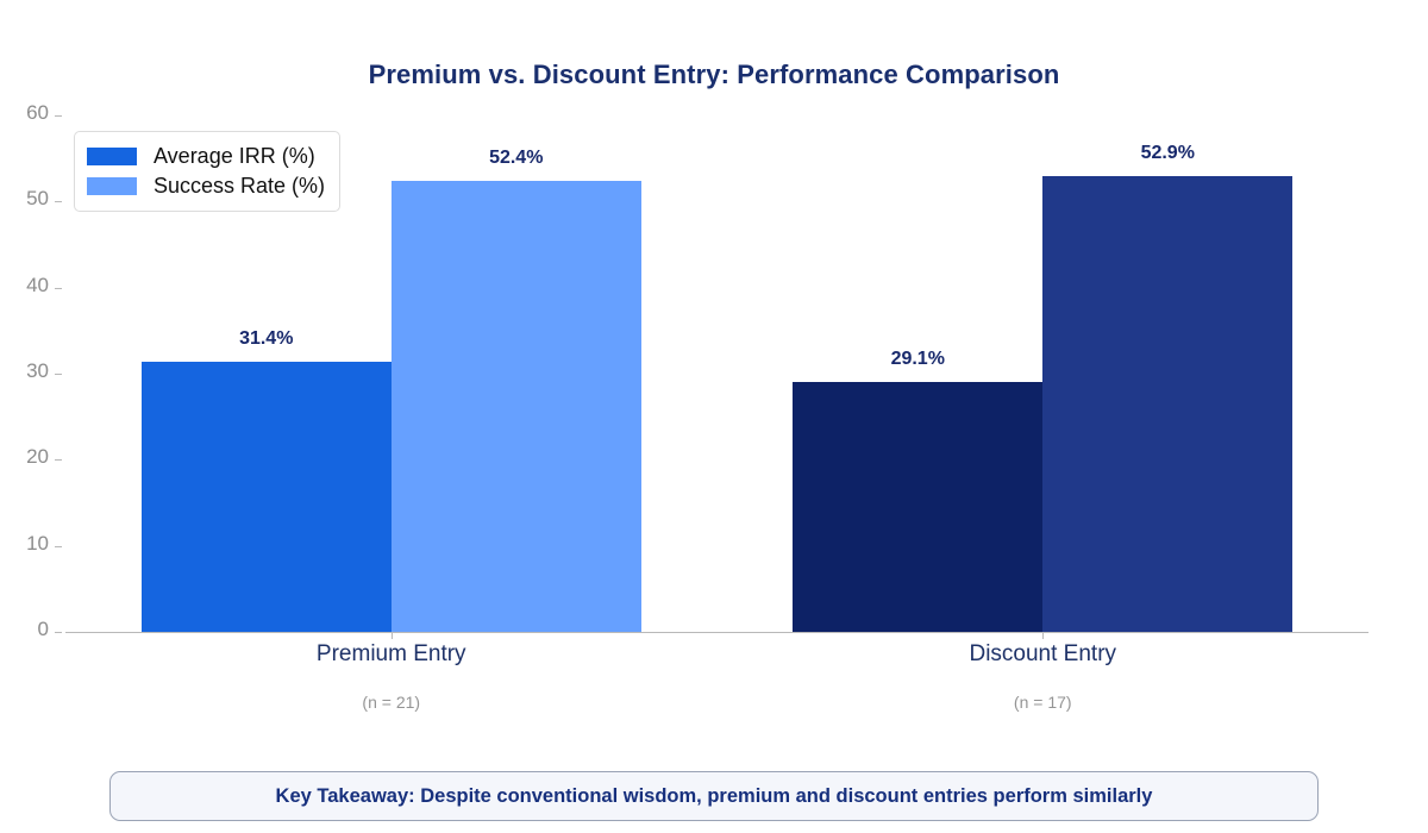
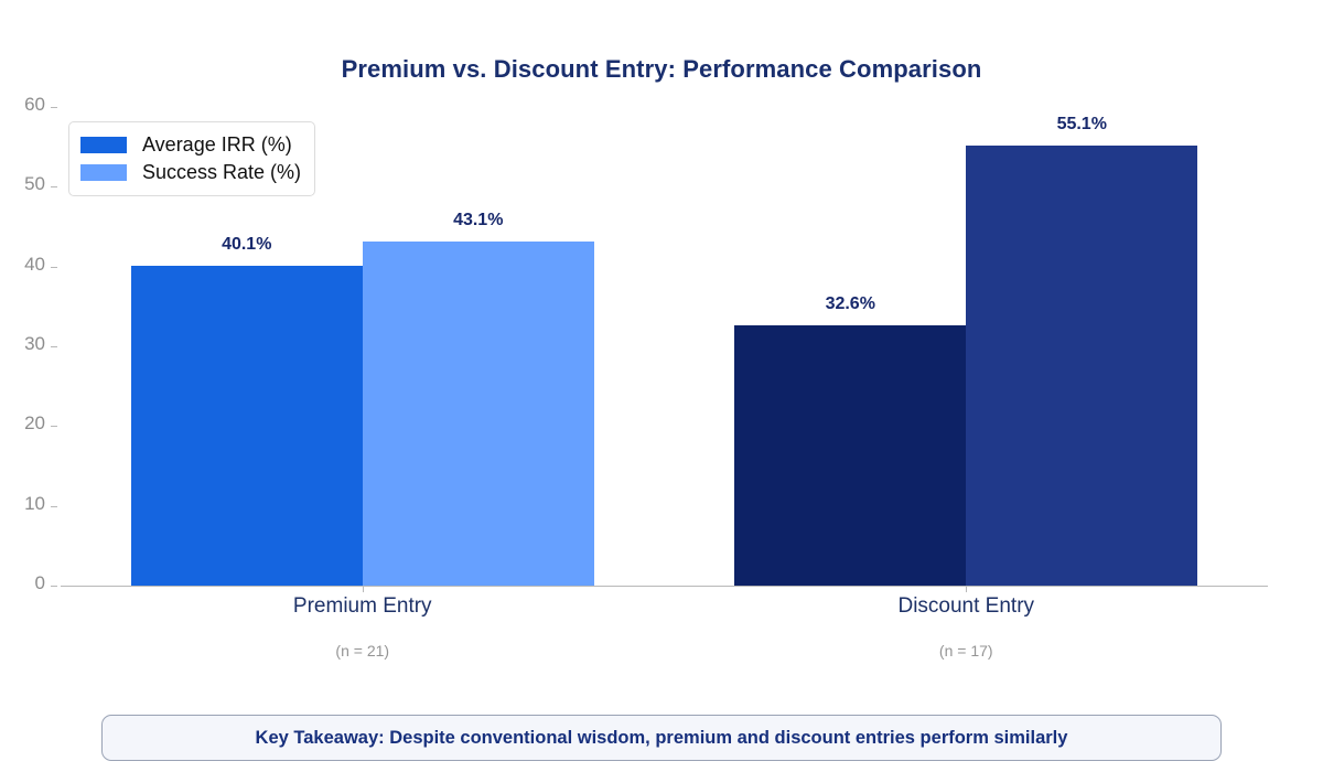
Average IRR (%)/Premium Entry: 31.4% -> 40.1%
Success Rate (%)/Premium Entry: 52.4% -> 43.1%
Average IRR (%)/Discount Entry: 29.1% -> 32.6%
Success Rate (%)/Discount Entry: 52.9% -> 55.1%
